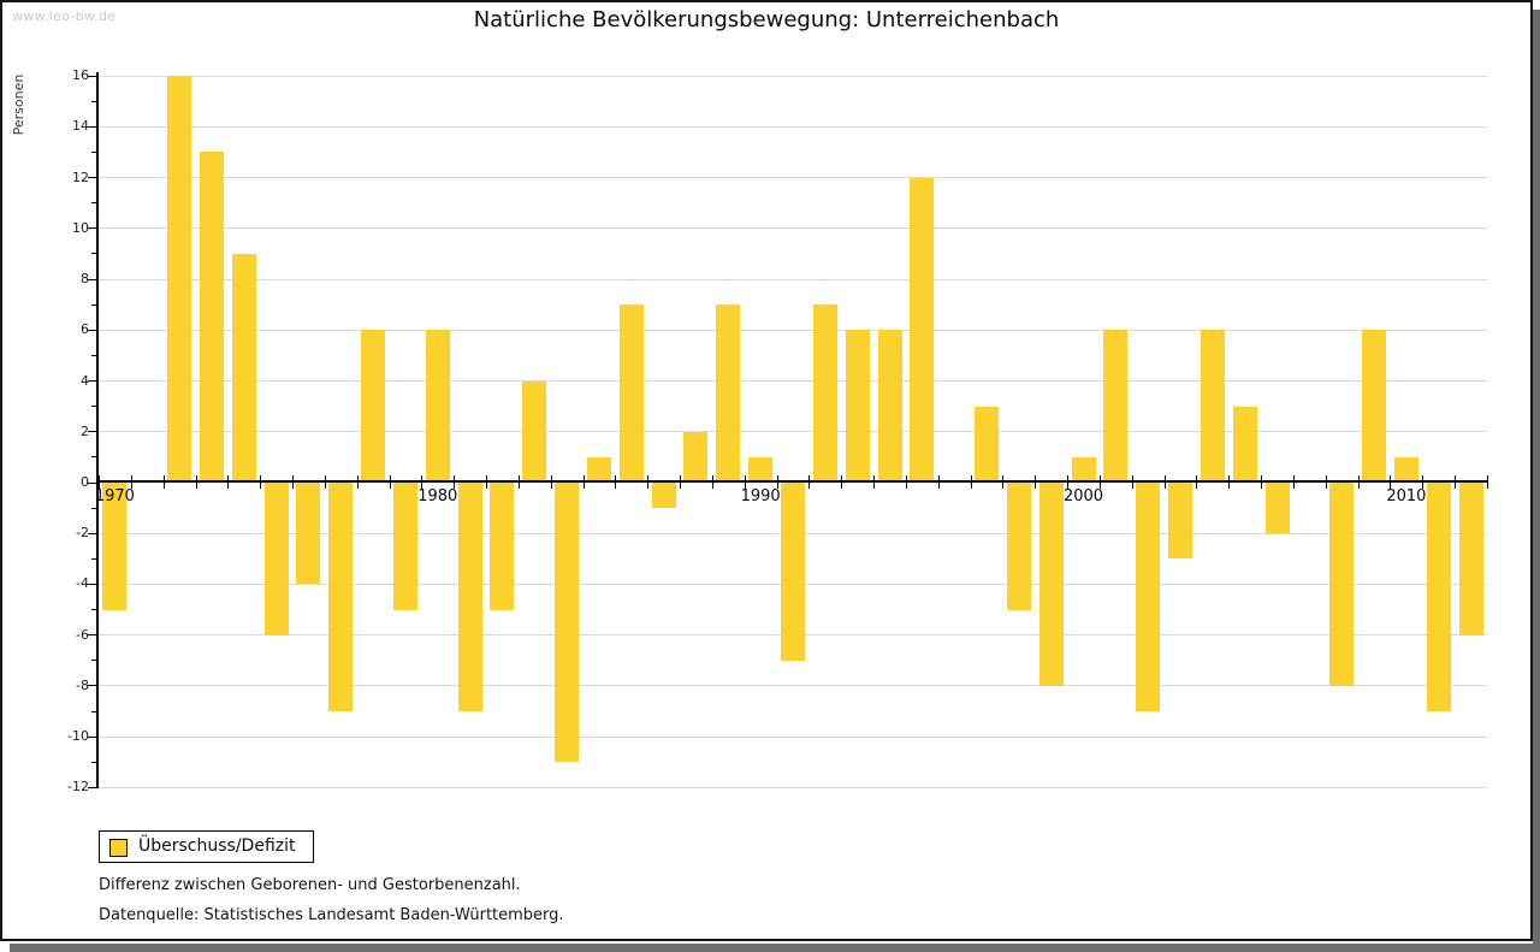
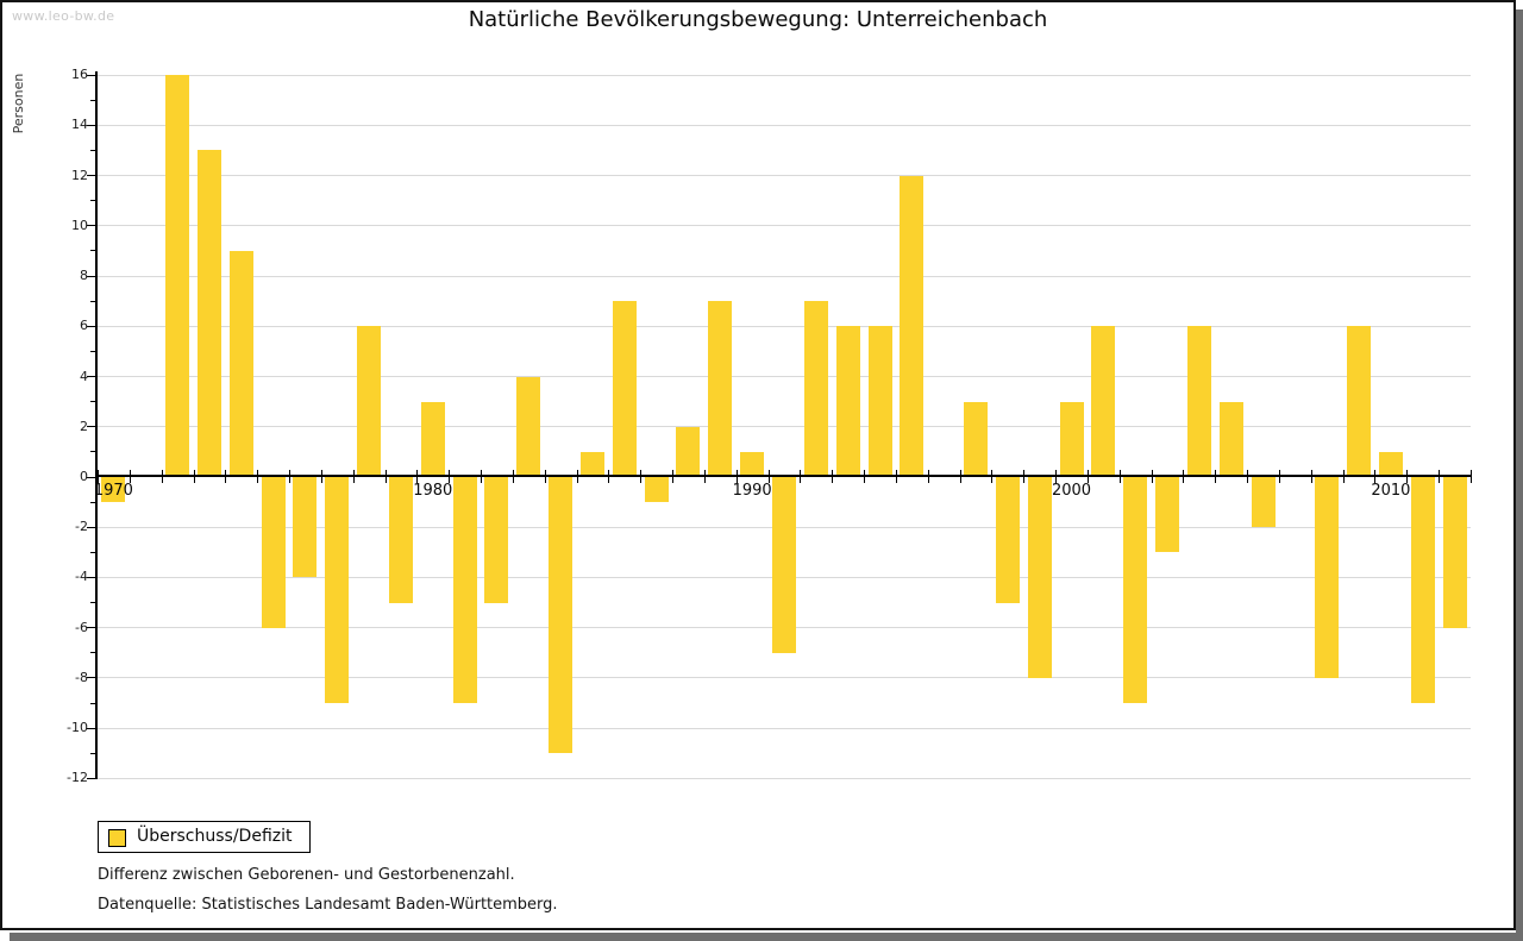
1970: -5 -> -1
1980: 6 -> 3
2000: 1 -> 3
